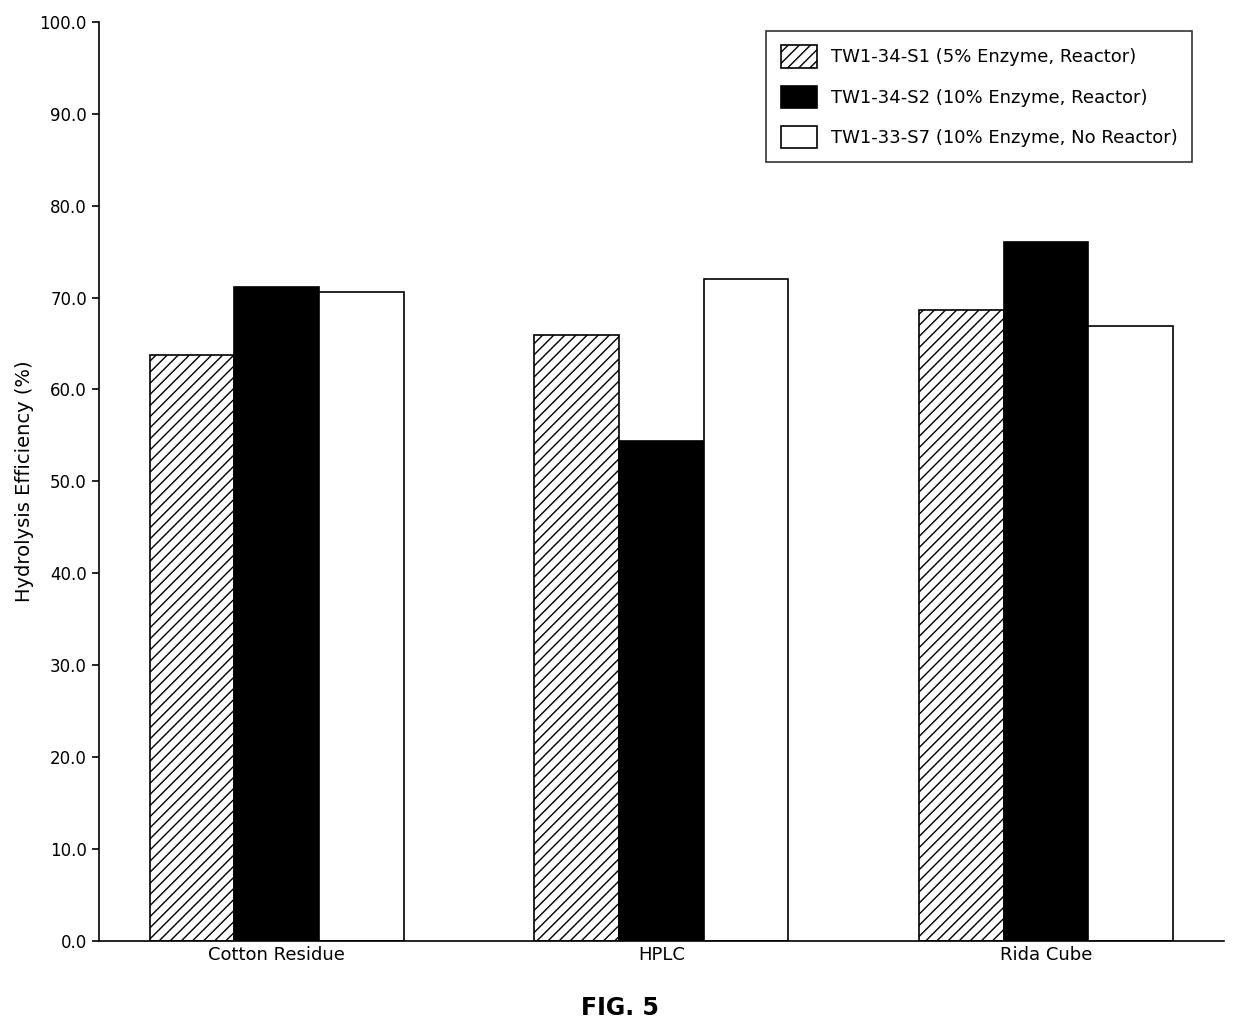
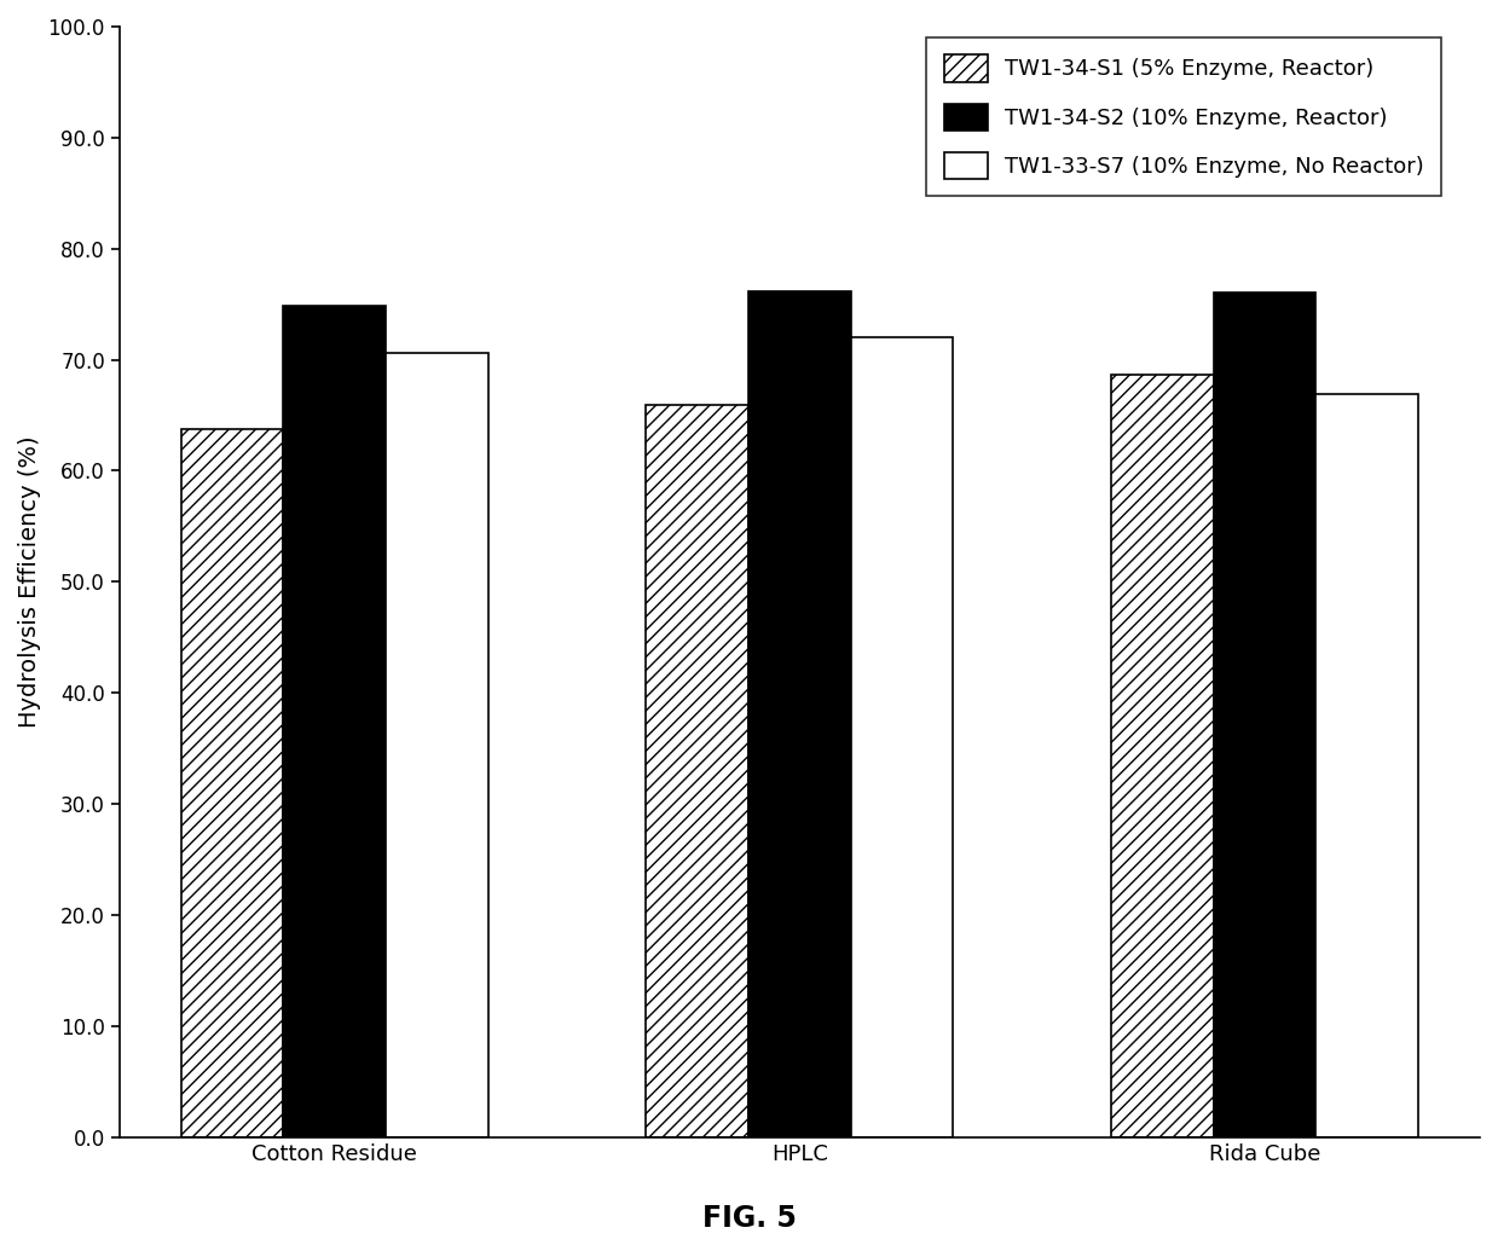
TW1-34-S2 (10% Enzyme, Reactor)/Cotton Residue: 71.2 -> 74.9
TW1-34-S2 (10% Enzyme, Reactor)/HPLC: 54.4 -> 76.2
